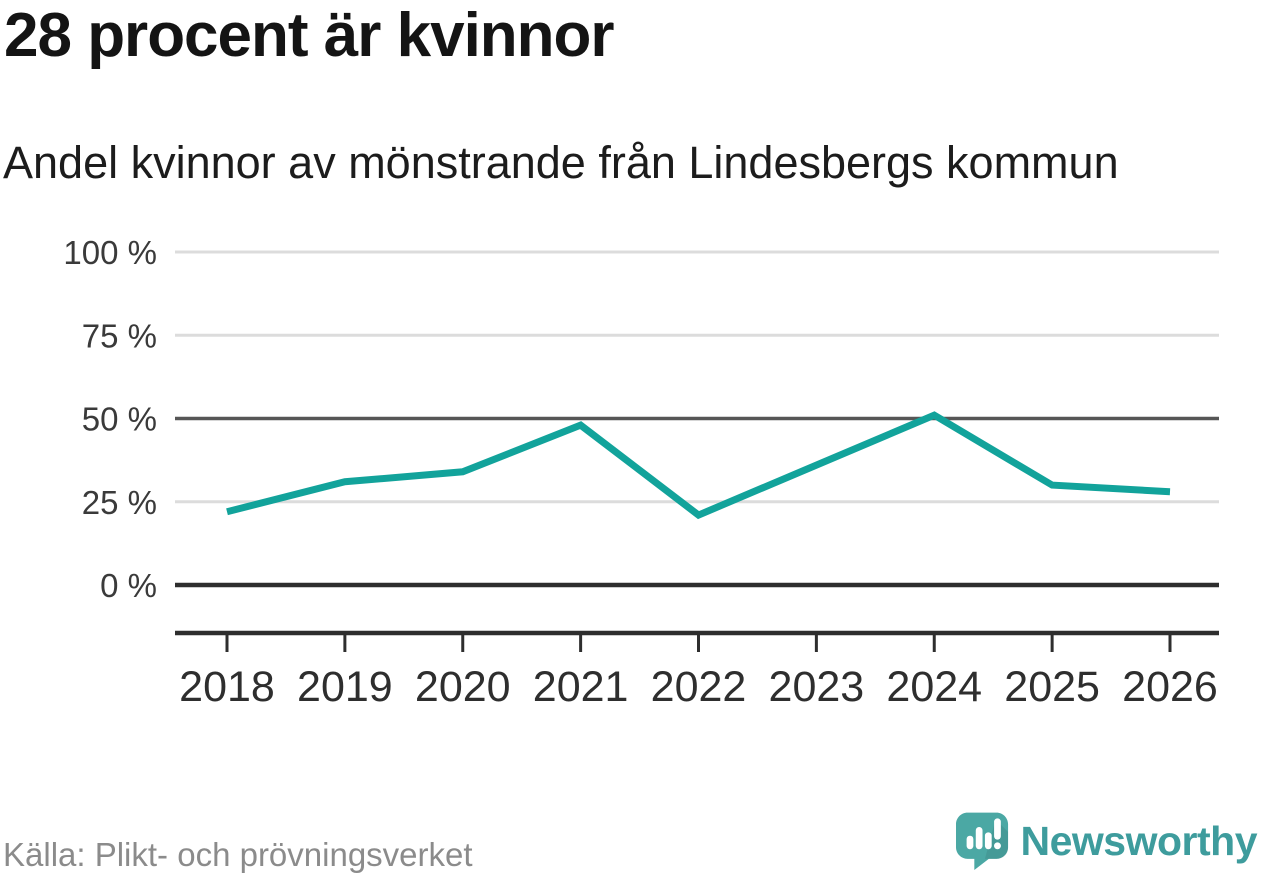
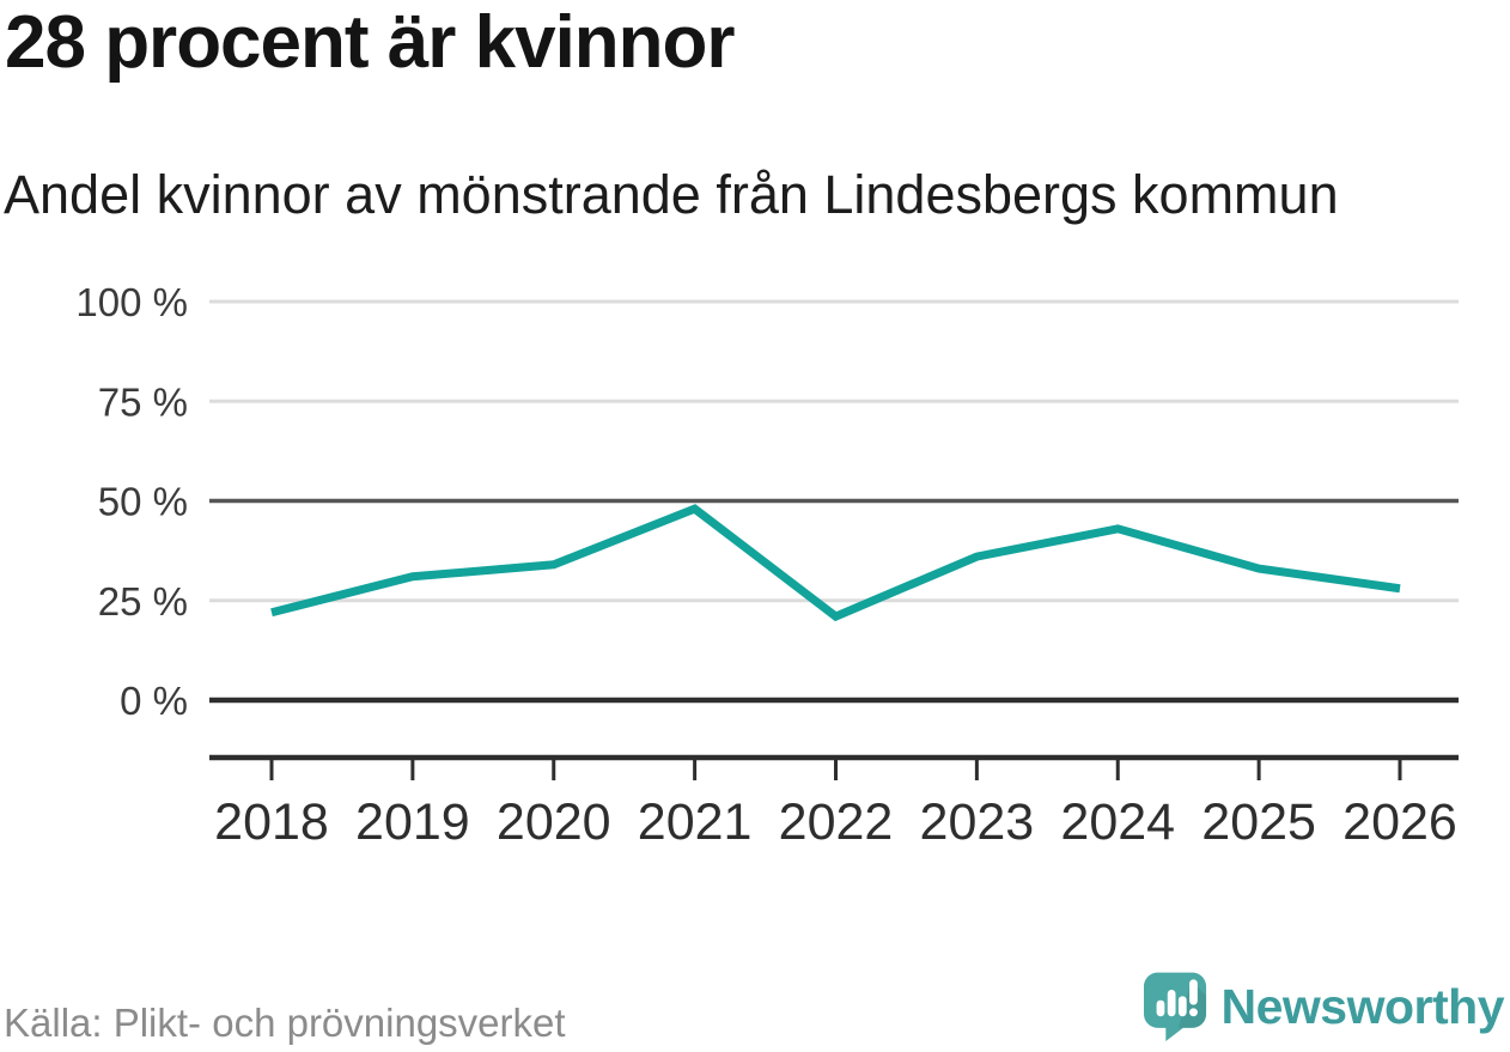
2024: 51% -> 43%
2025: 30% -> 33%
